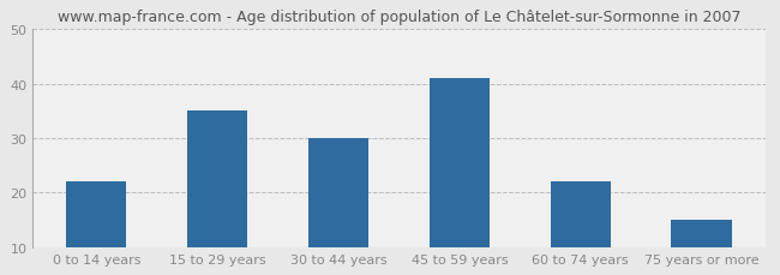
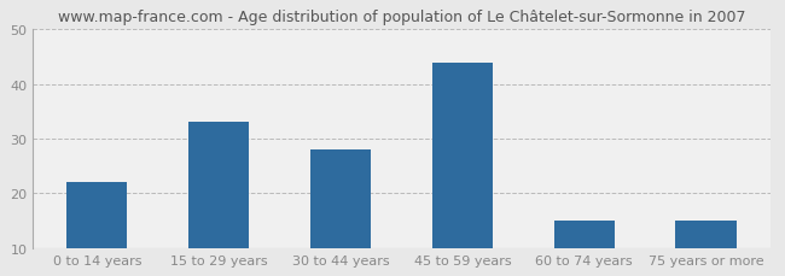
15 to 29 years: 35 -> 33
30 to 44 years: 30 -> 28
45 to 59 years: 41 -> 44
60 to 74 years: 22 -> 15
